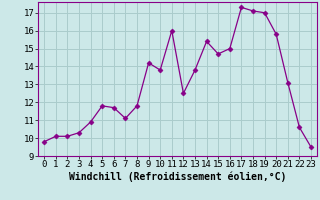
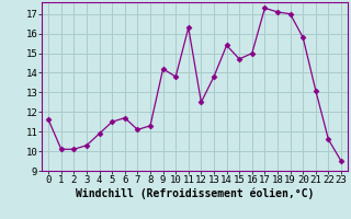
0: 9.8 -> 11.6
5: 11.8 -> 11.5
8: 11.8 -> 11.3
11: 16.0 -> 16.3
